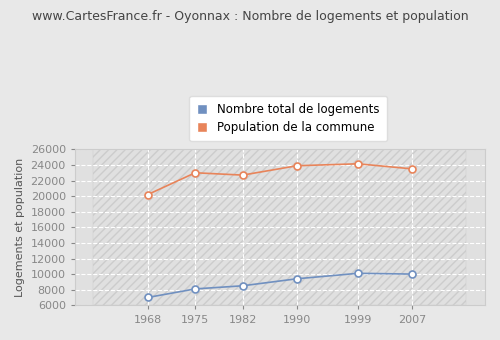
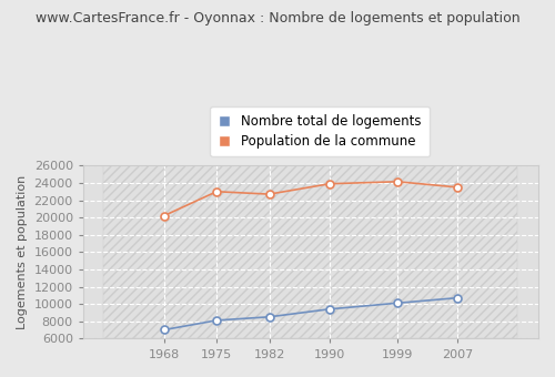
Nombre total de logements/2007: 10000 -> 10700
